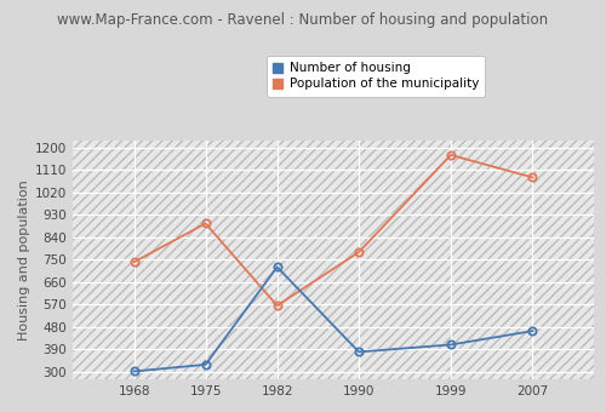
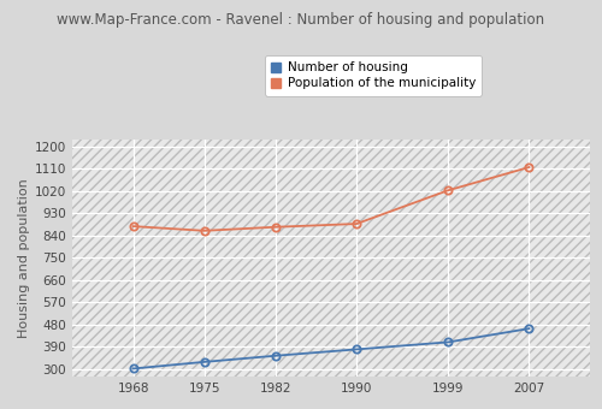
Population of the municipality/1968: 740 -> 877
Population of the municipality/1975: 895 -> 859
Number of housing/1982: 720 -> 353
Population of the municipality/1982: 565 -> 874
Population of the municipality/1990: 780 -> 887
Population of the municipality/1999: 1170 -> 1022
Population of the municipality/2007: 1080 -> 1116
